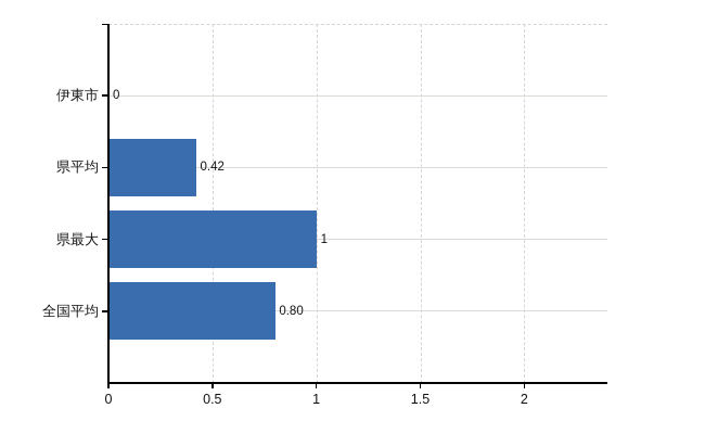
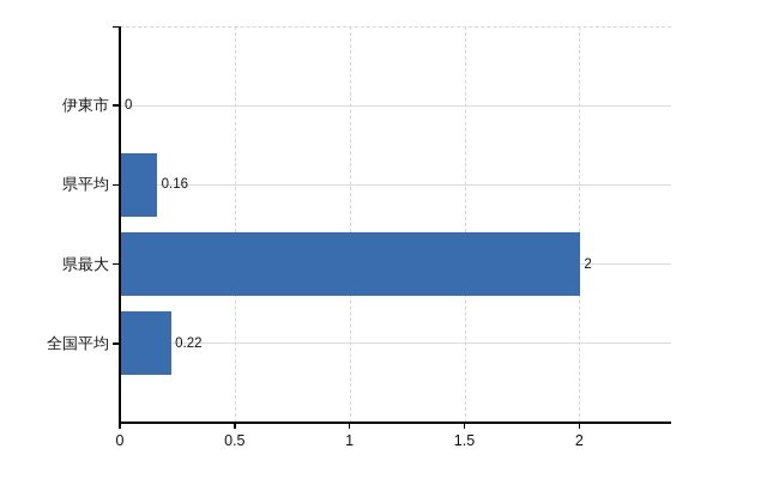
県平均: 0.42 -> 0.16
県最大: 1 -> 2
全国平均: 0.80 -> 0.22
